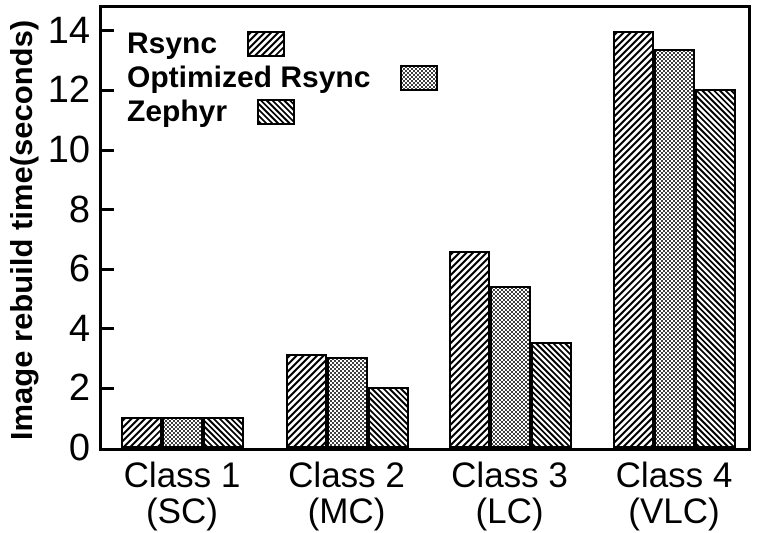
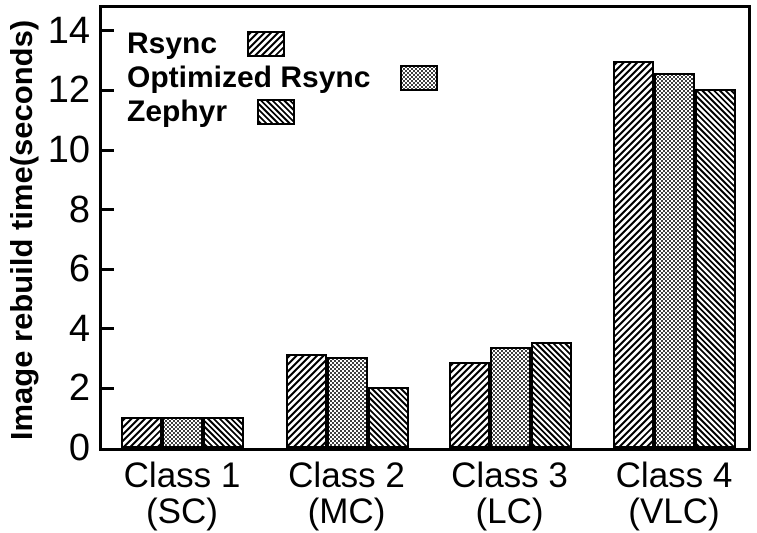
Rsync/Class 3: 6.6 -> 2.9
Optimized Rsync/Class 3: 5.5 -> 3.4
Rsync/Class 4: 14.0 -> 13.0
Optimized Rsync/Class 4: 13.4 -> 12.6
